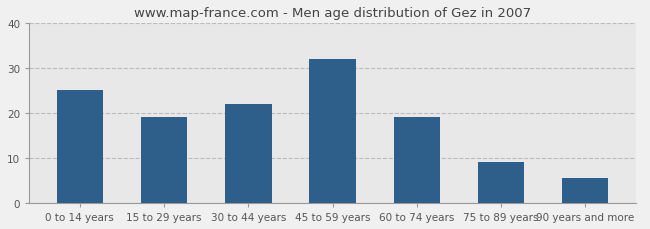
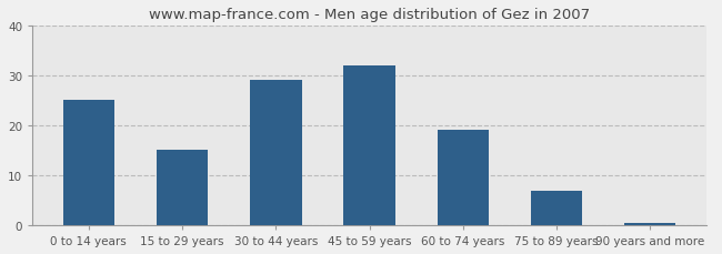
15 to 29 years: 19.0 -> 15.0
30 to 44 years: 22.0 -> 29.0
75 to 89 years: 9.0 -> 7.0
90 years and more: 5.5 -> 0.5
